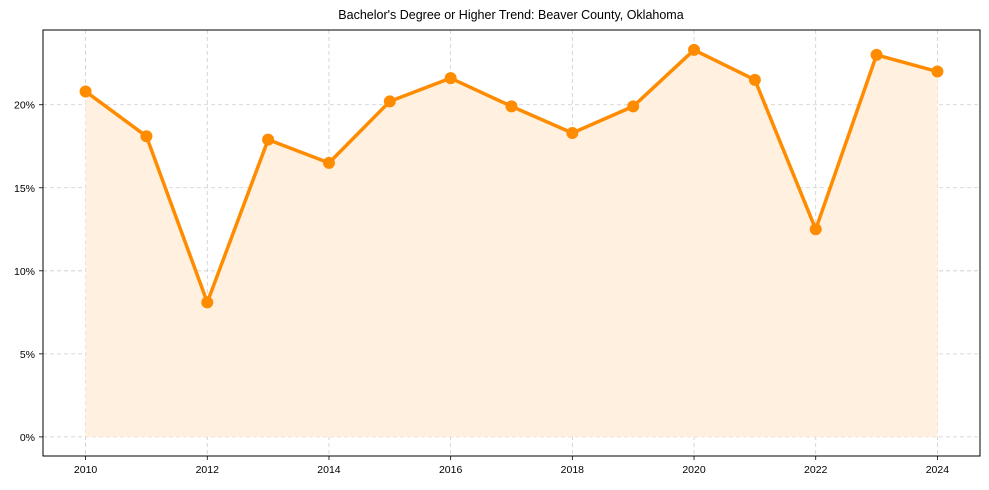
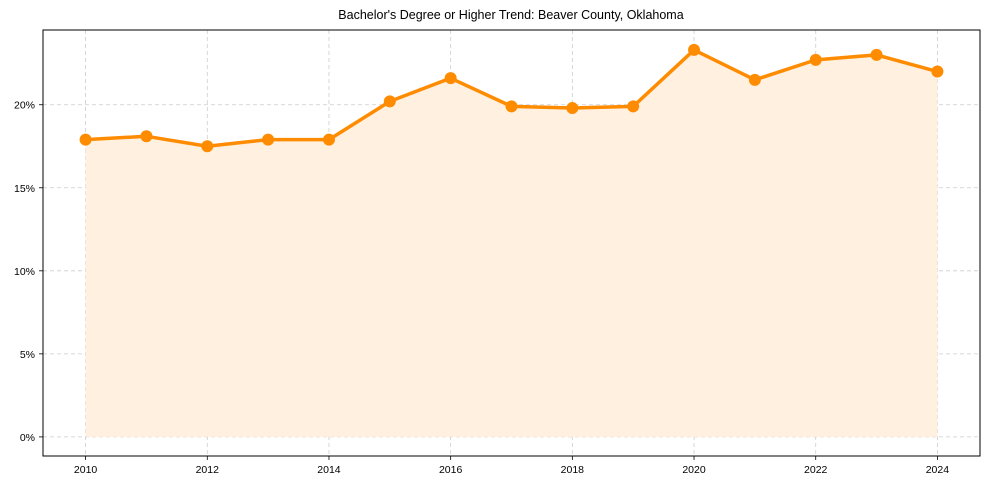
2010: 20.8% -> 17.9%
2012: 8.1% -> 17.5%
2014: 16.5% -> 17.9%
2018: 18.3% -> 19.8%
2022: 12.5% -> 22.7%
